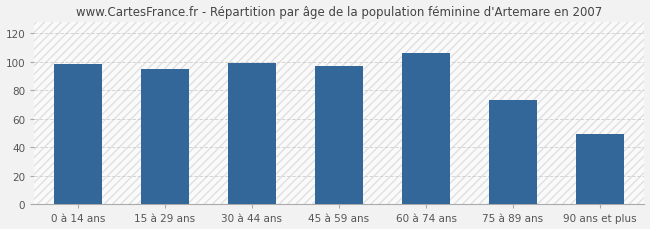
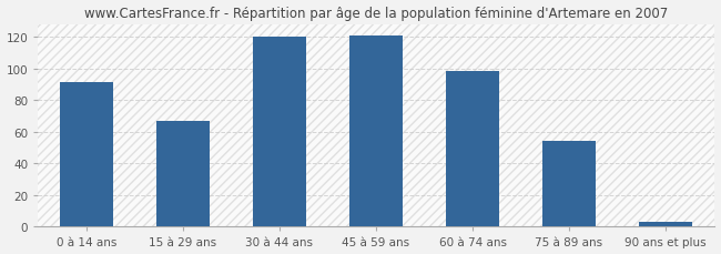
0 à 14 ans: 98 -> 91
15 à 29 ans: 95 -> 67
30 à 44 ans: 99 -> 120
45 à 59 ans: 97 -> 121
60 à 74 ans: 106 -> 98
75 à 89 ans: 73 -> 54
90 ans et plus: 49 -> 3
